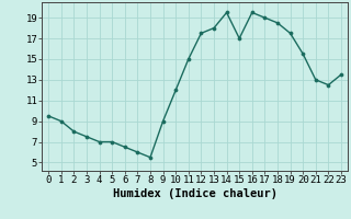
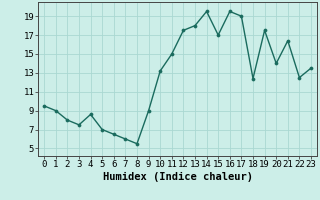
4: 7.0 -> 8.6
10: 12.0 -> 13.2
18: 18.5 -> 12.4
20: 15.5 -> 14.0
21: 13.0 -> 16.4
